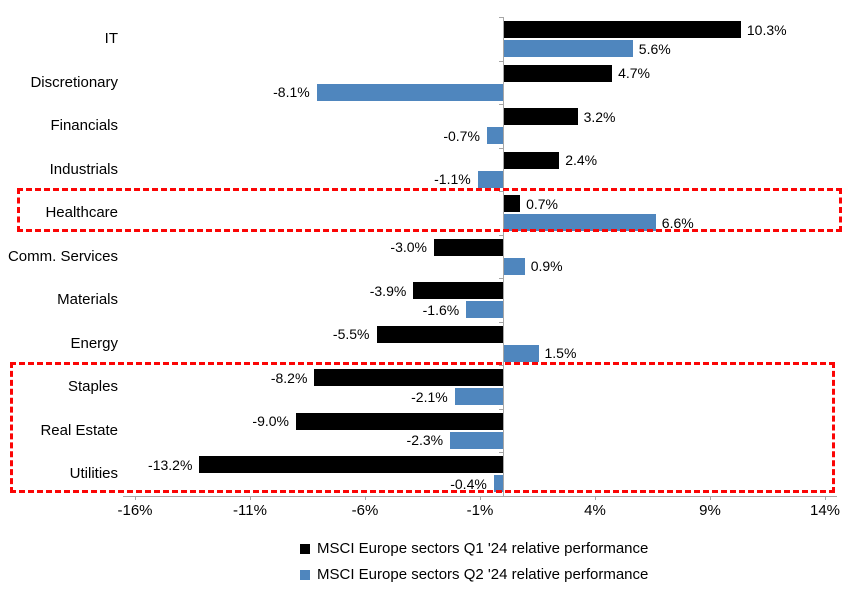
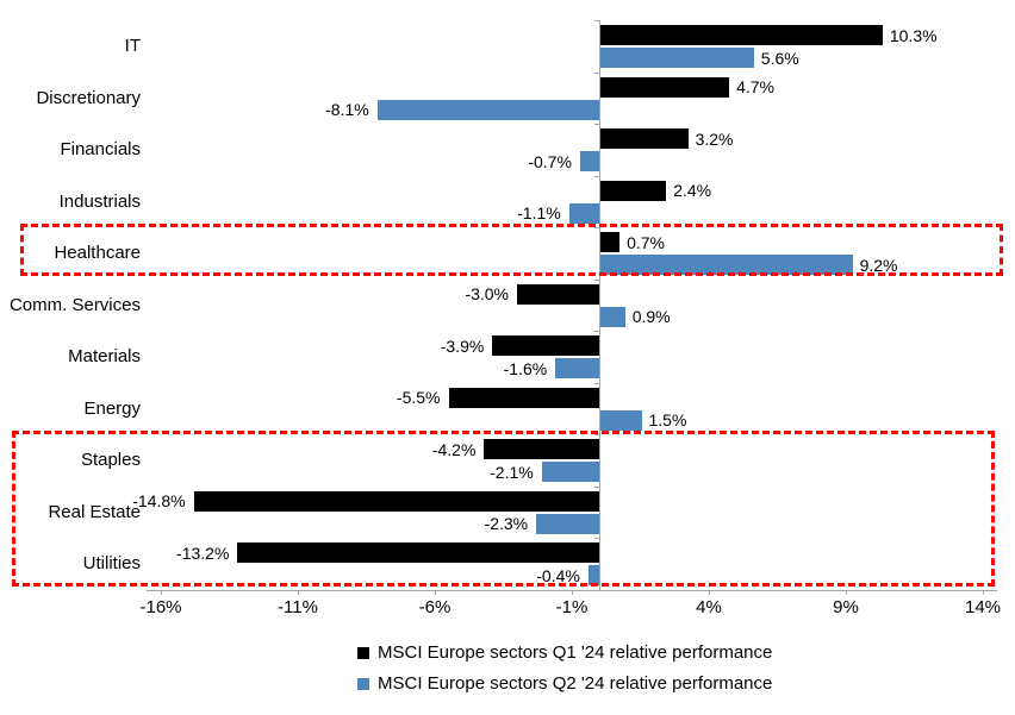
MSCI Europe sectors Q2 '24 relative performance/Healthcare: 6.6% -> 9.2%
MSCI Europe sectors Q1 '24 relative performance/Staples: -8.2% -> -4.2%
MSCI Europe sectors Q1 '24 relative performance/Real Estate: -9.0% -> -14.8%
